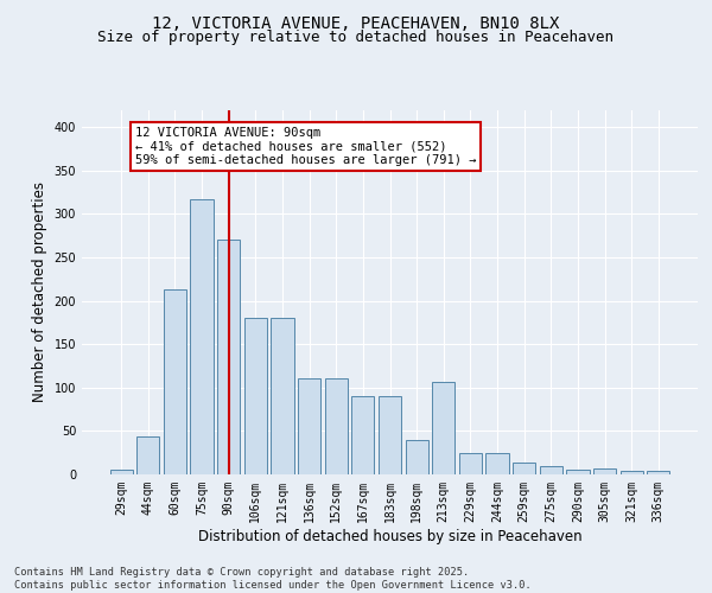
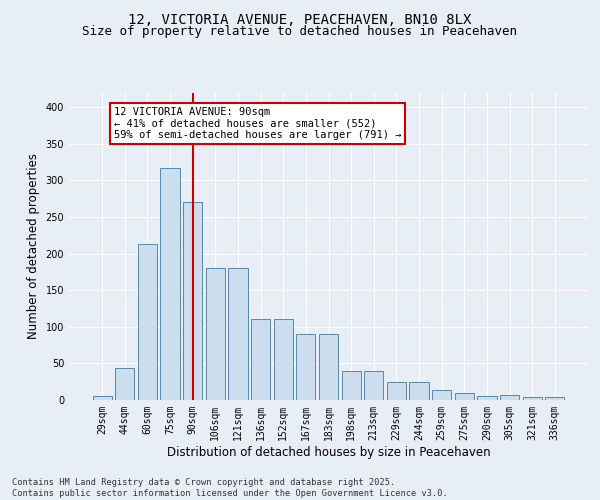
213sqm: 106 -> 40
